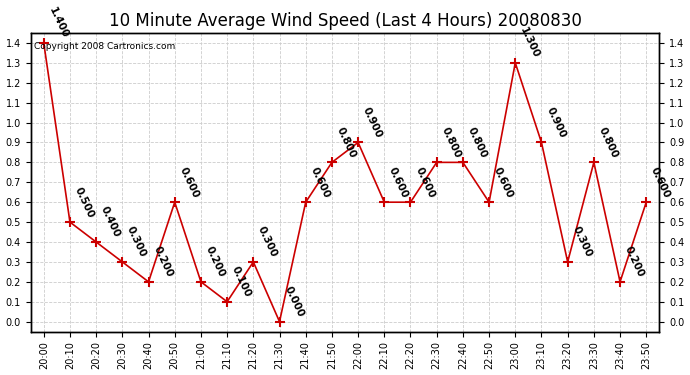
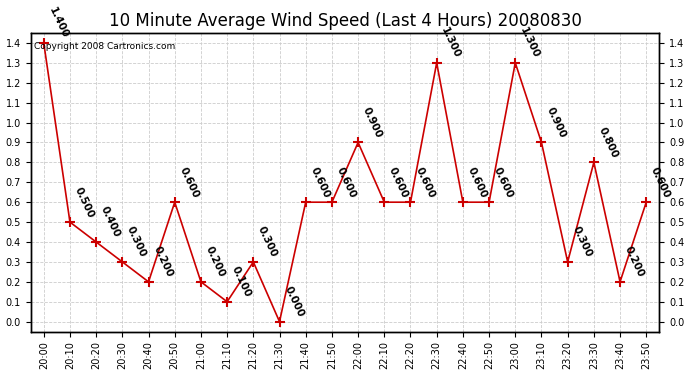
21:50: 0.800 -> 0.600
22:30: 0.800 -> 1.300
22:40: 0.800 -> 0.600
